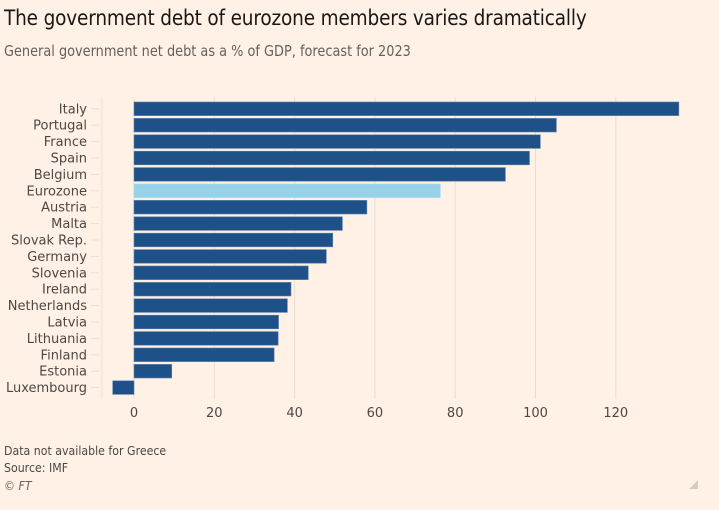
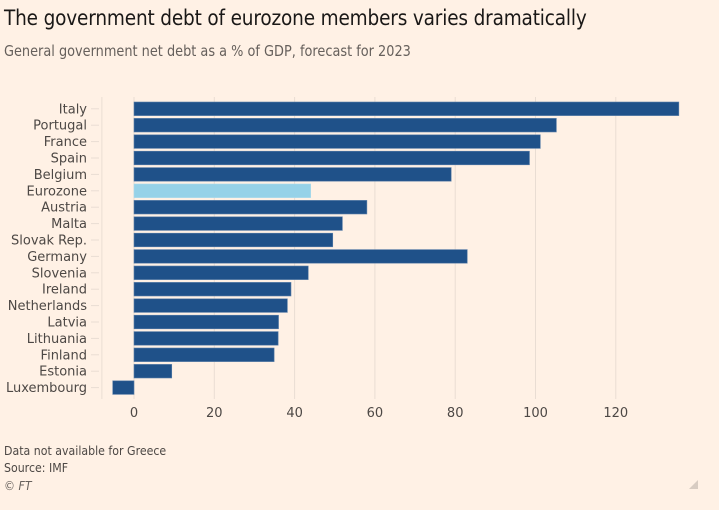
Belgium: 92 -> 79
Eurozone: 76 -> 44
Germany: 48 -> 83
